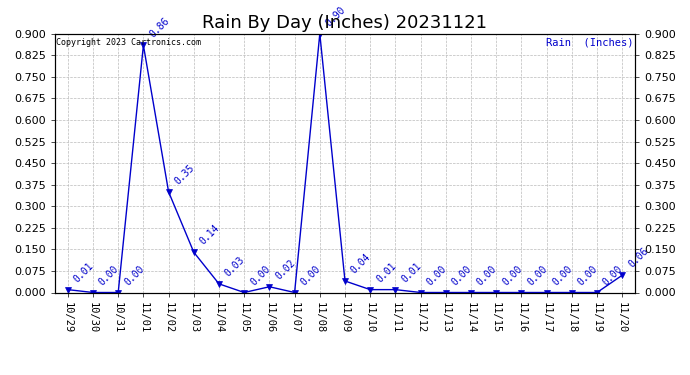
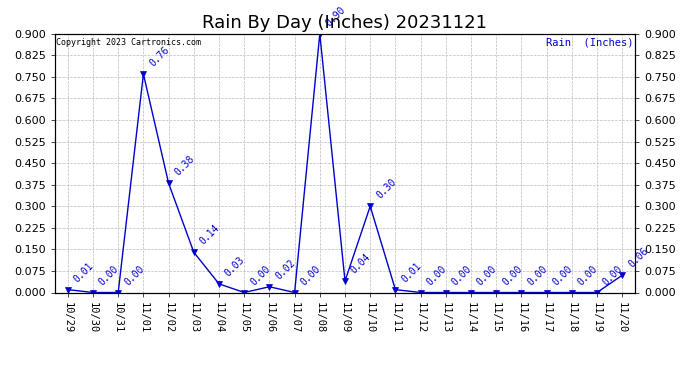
11/01: 0.86 -> 0.76
11/02: 0.35 -> 0.38
11/10: 0.01 -> 0.30
